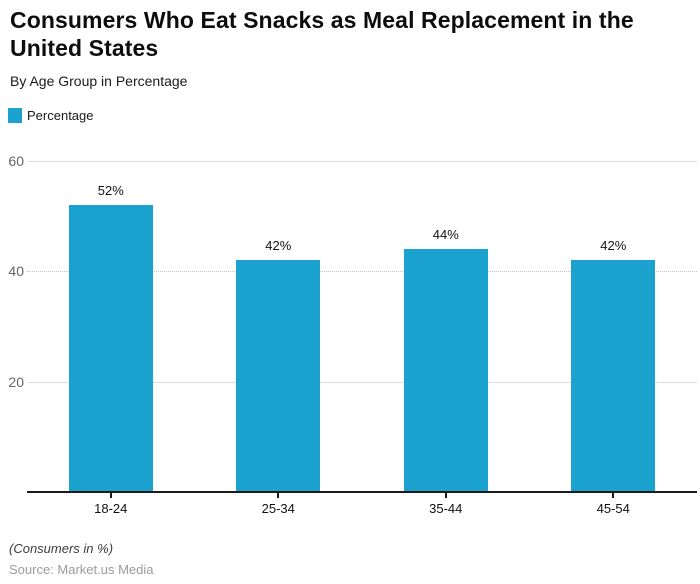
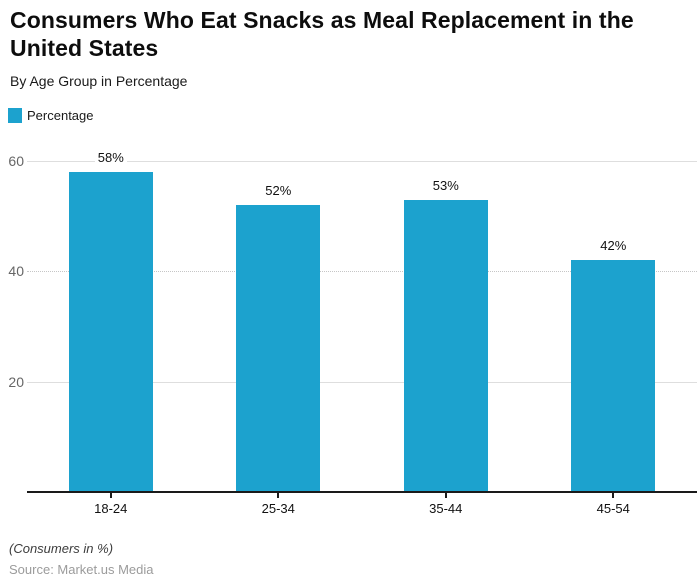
18-24: 52% -> 58%
25-34: 42% -> 52%
35-44: 44% -> 53%
